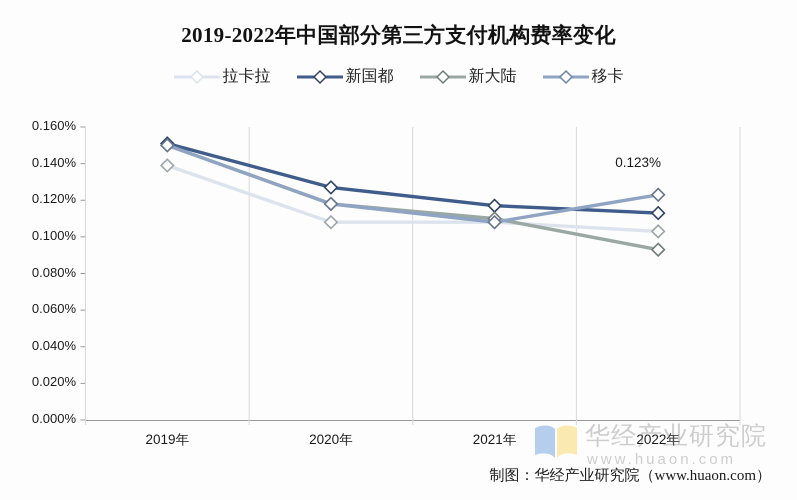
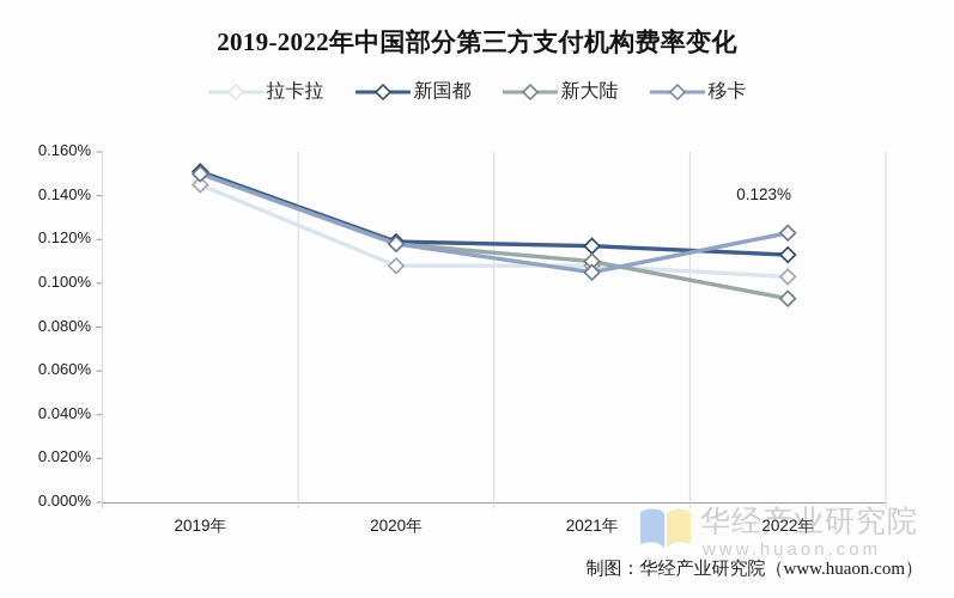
拉卡拉/2019年: 0.139% -> 0.145%
新国都/2020年: 0.127% -> 0.119%
移卡/2021年: 0.108% -> 0.105%
